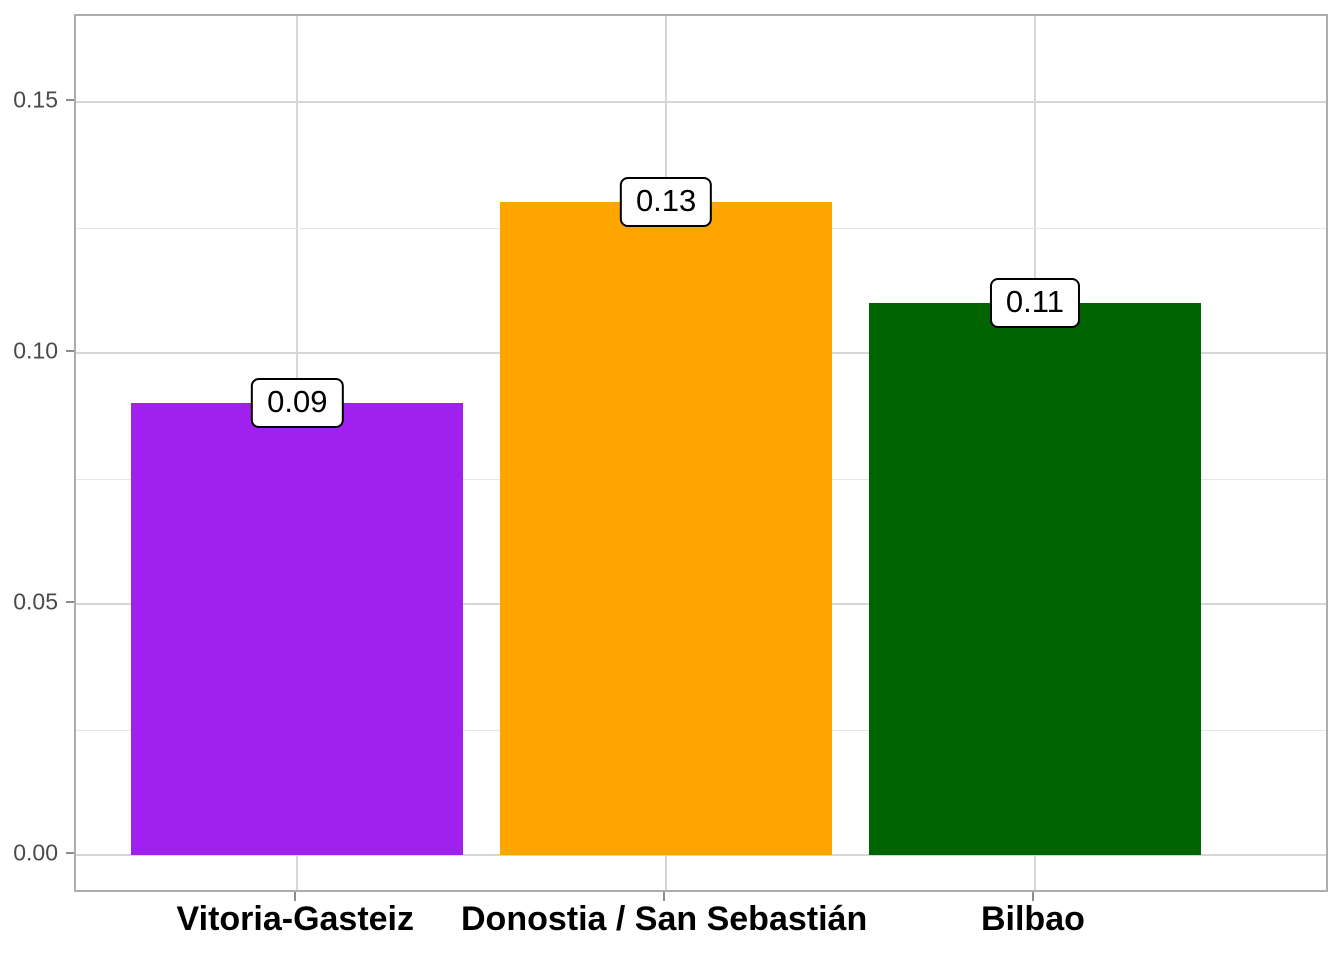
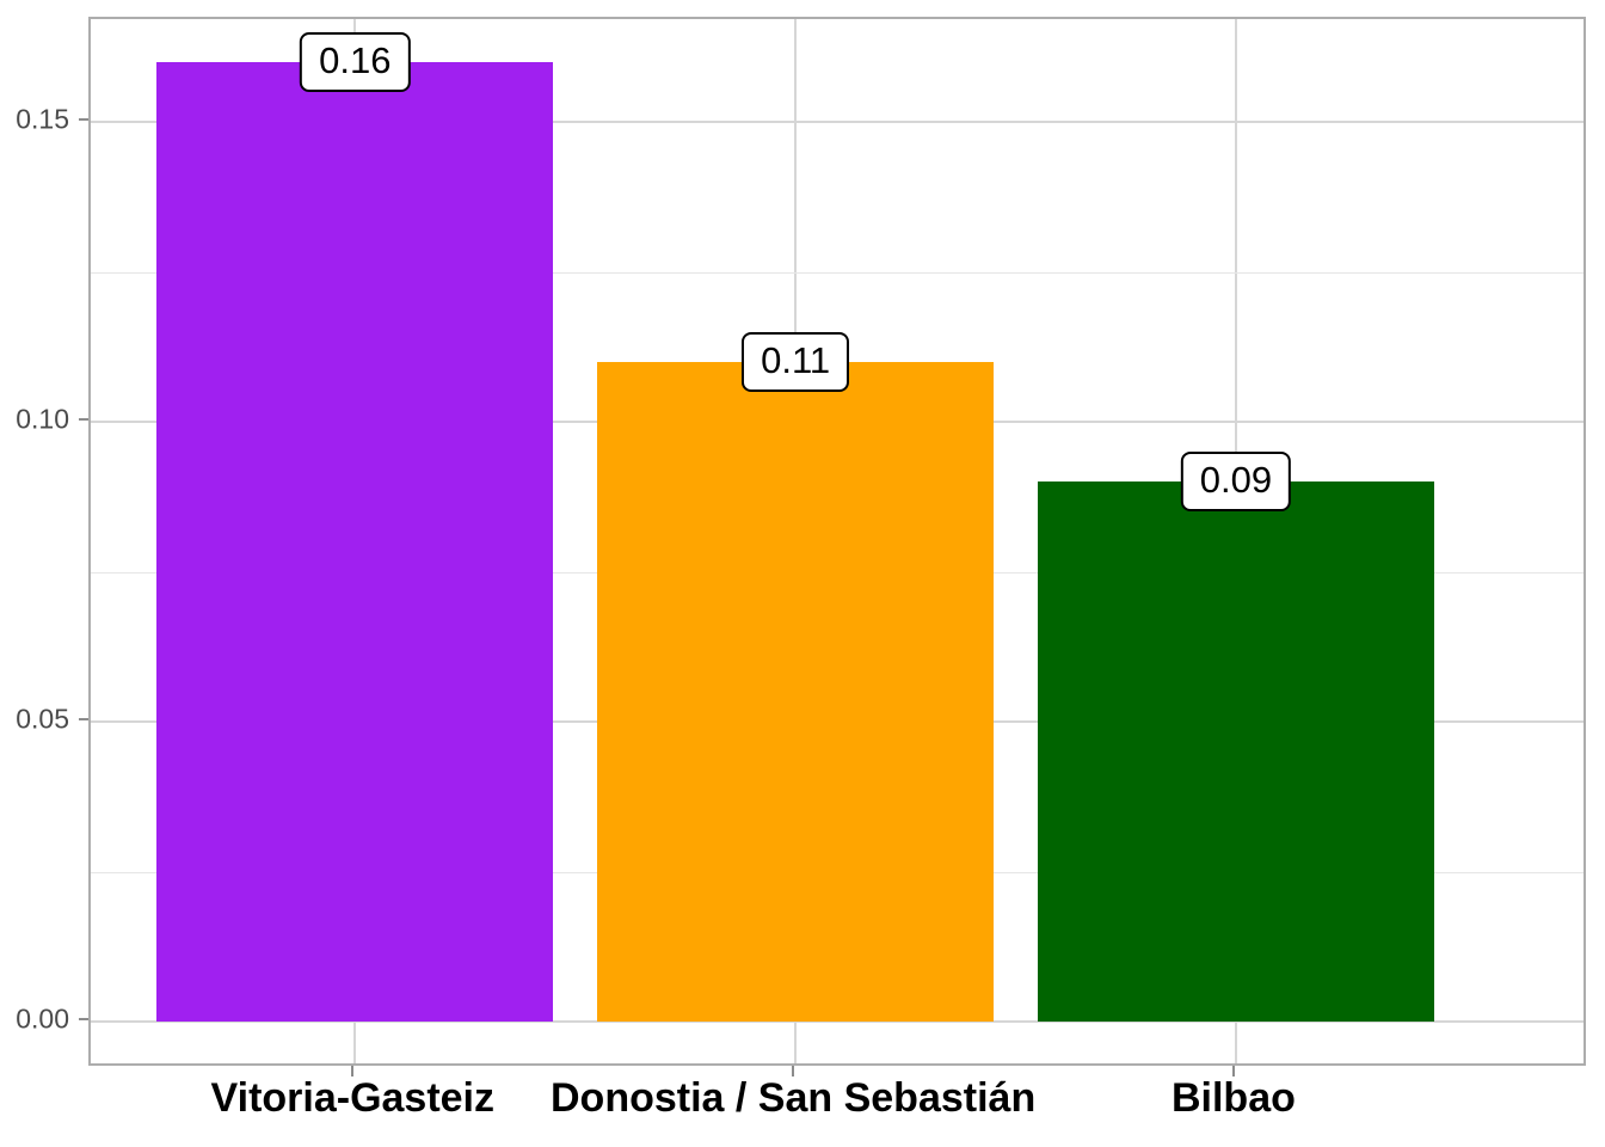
Vitoria-Gasteiz: 0.09 -> 0.16
Donostia / San Sebastián: 0.13 -> 0.11
Bilbao: 0.11 -> 0.09
